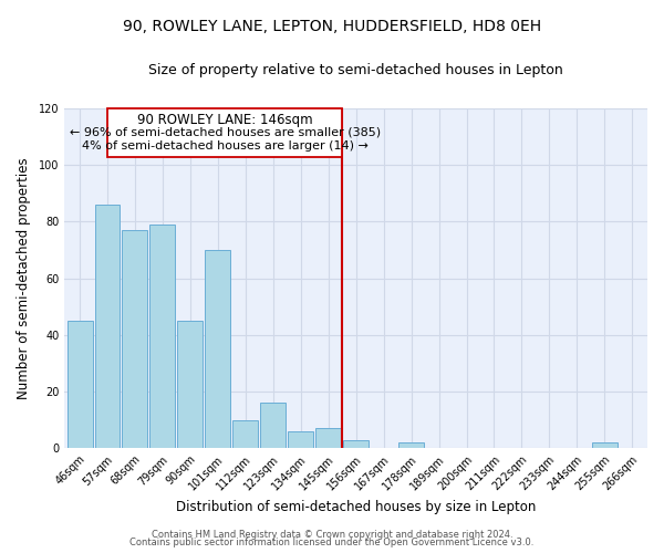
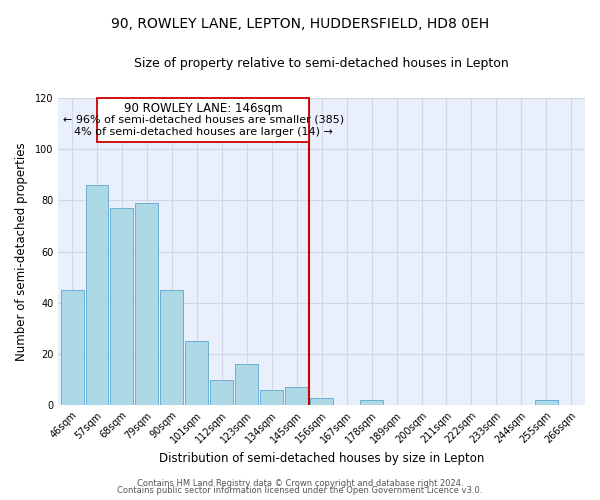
101sqm: 70 -> 25
